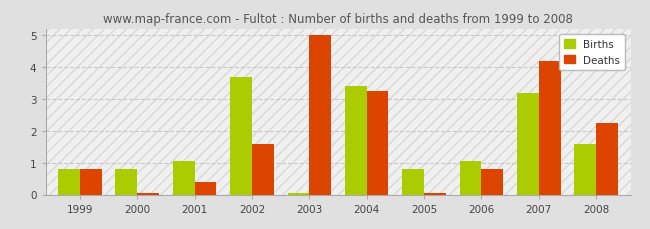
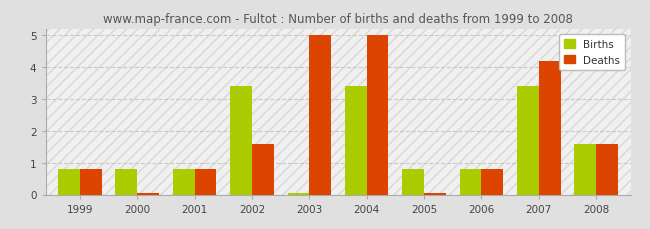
Births/2001: 1.05 -> 0.80
Deaths/2001: 0.40 -> 0.80
Births/2002: 3.70 -> 3.40
Deaths/2004: 3.25 -> 5.00
Births/2006: 1.05 -> 0.80
Births/2007: 3.20 -> 3.40
Deaths/2008: 2.25 -> 1.60
